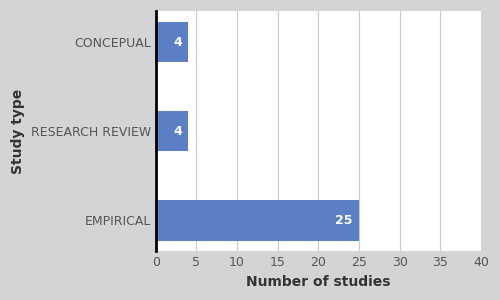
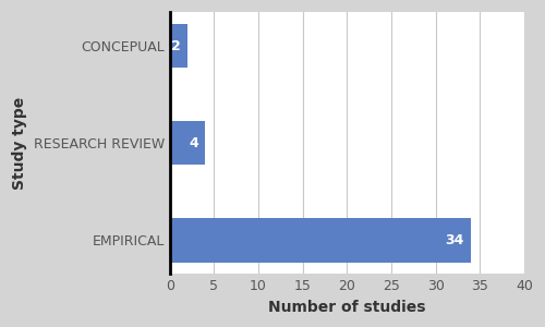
CONCEPUAL: 4 -> 2
EMPIRICAL: 25 -> 34
